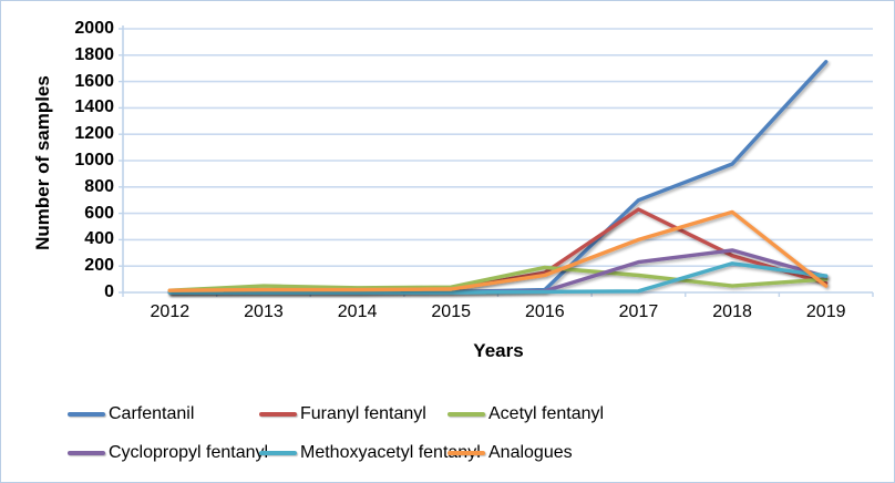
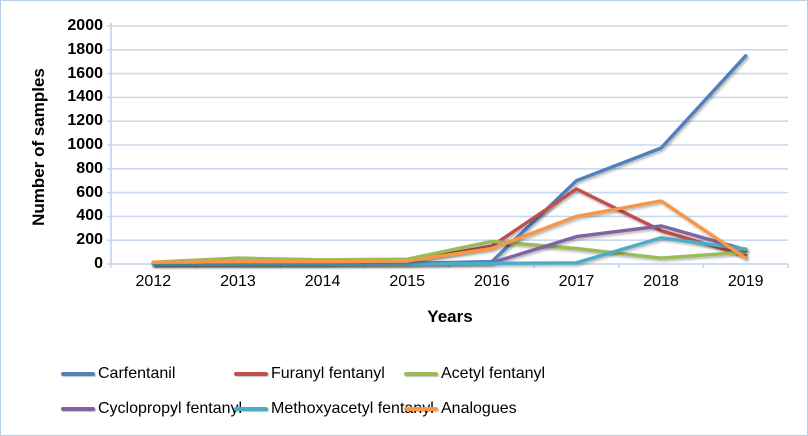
Analogues/2018: 610 -> 530
